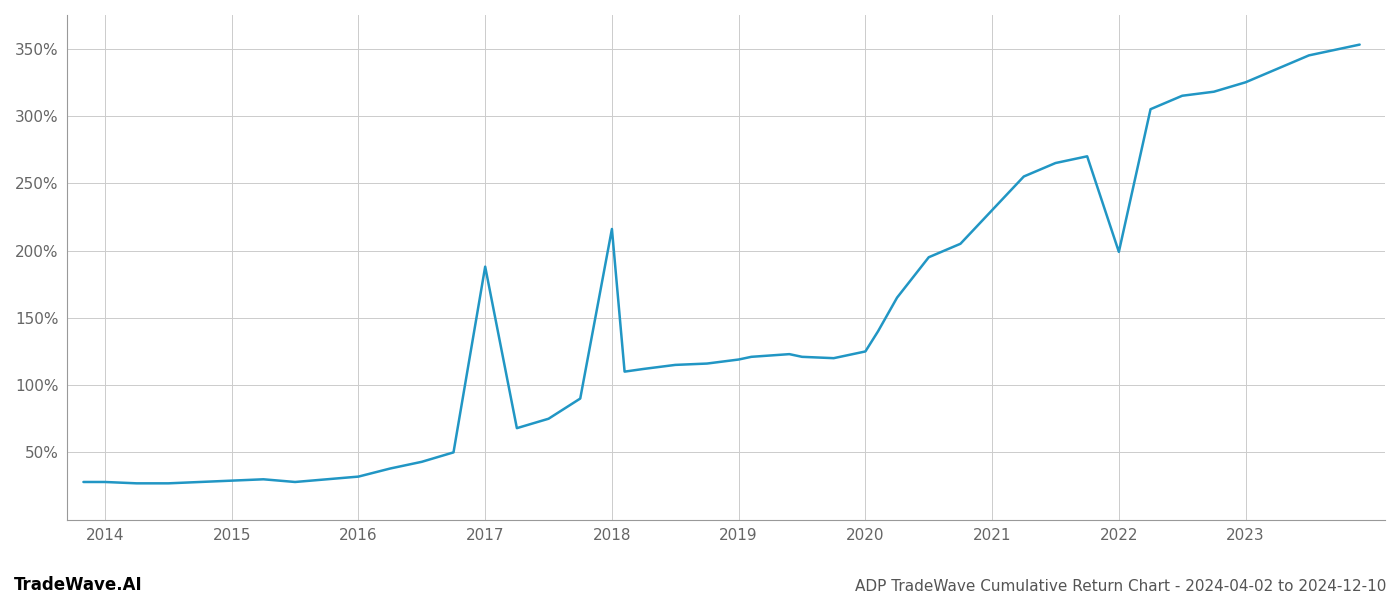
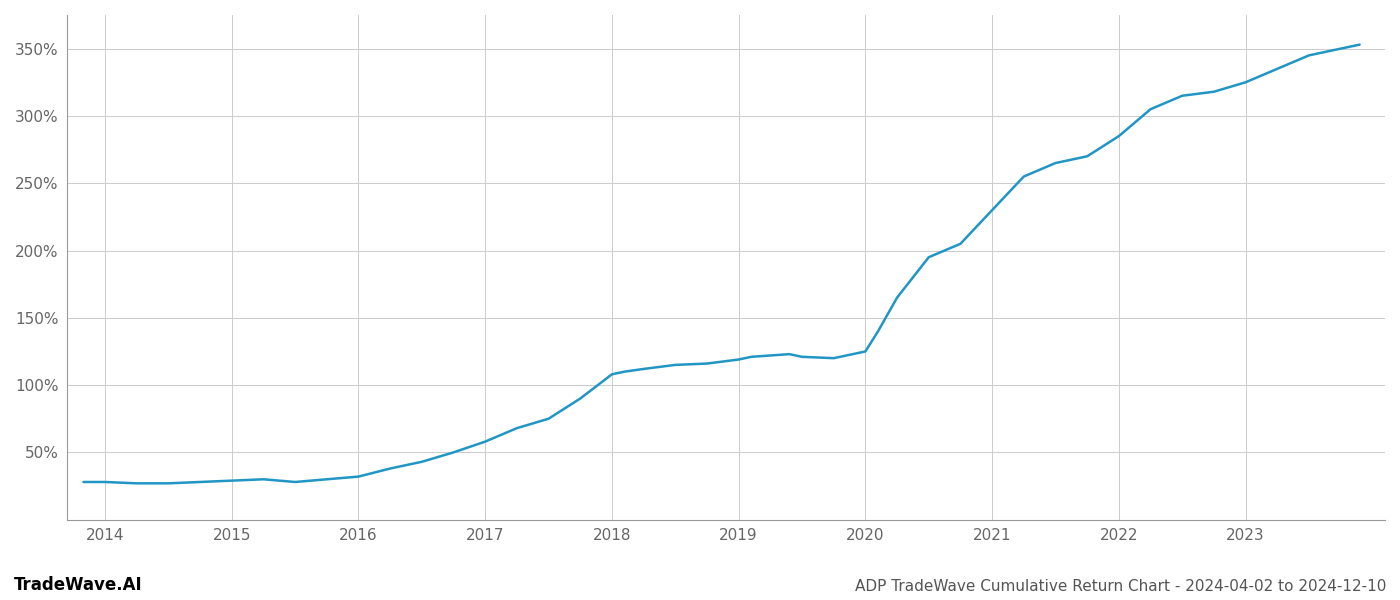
2017: 188% -> 58%
2018: 216% -> 108%
2022: 199% -> 285%
